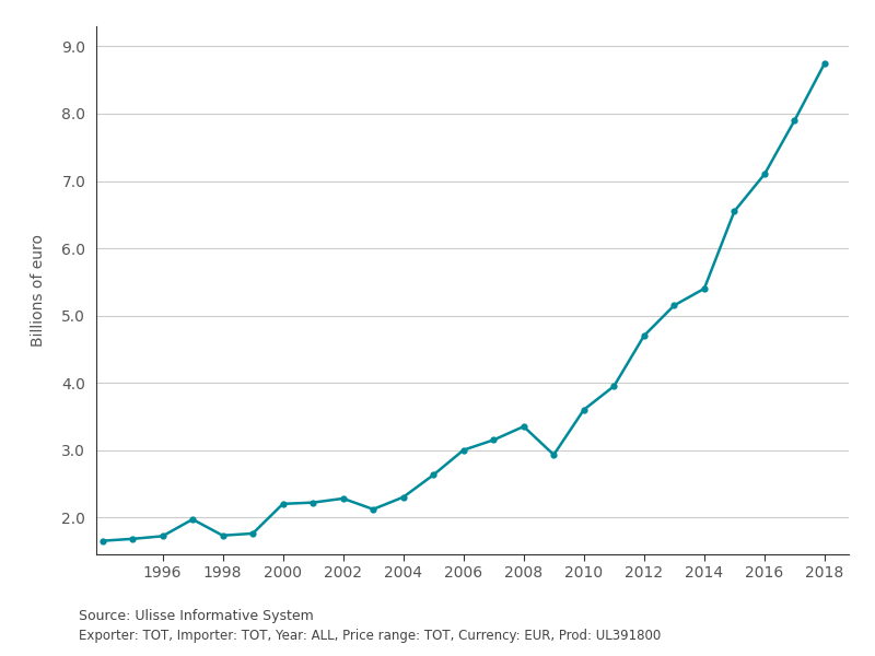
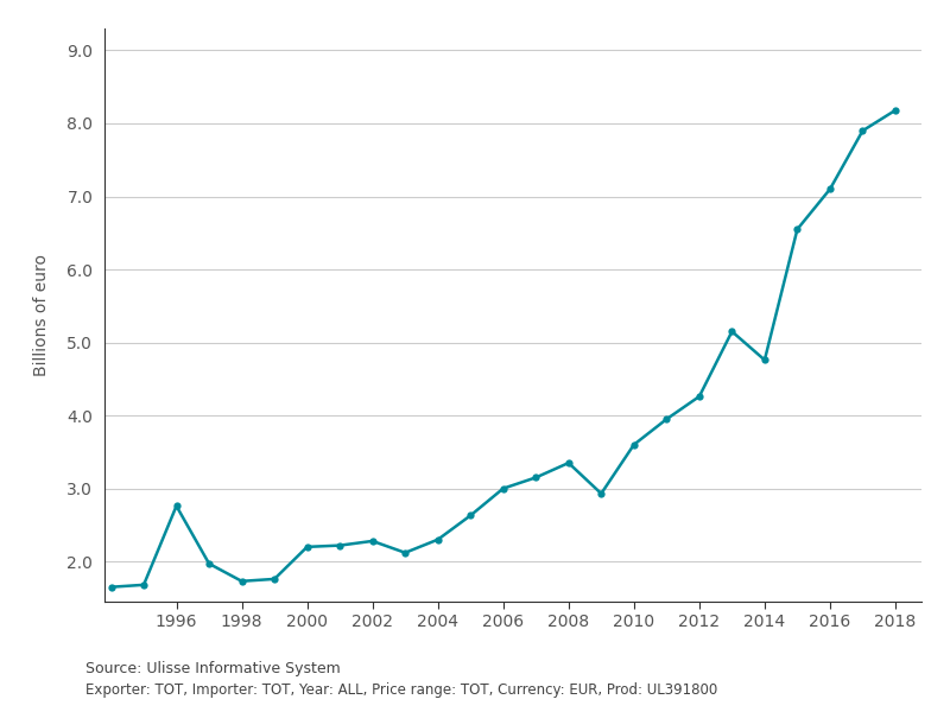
1996: 1.72 -> 2.76
2012: 4.70 -> 4.26
2014: 5.40 -> 4.76
2018: 8.75 -> 8.18
